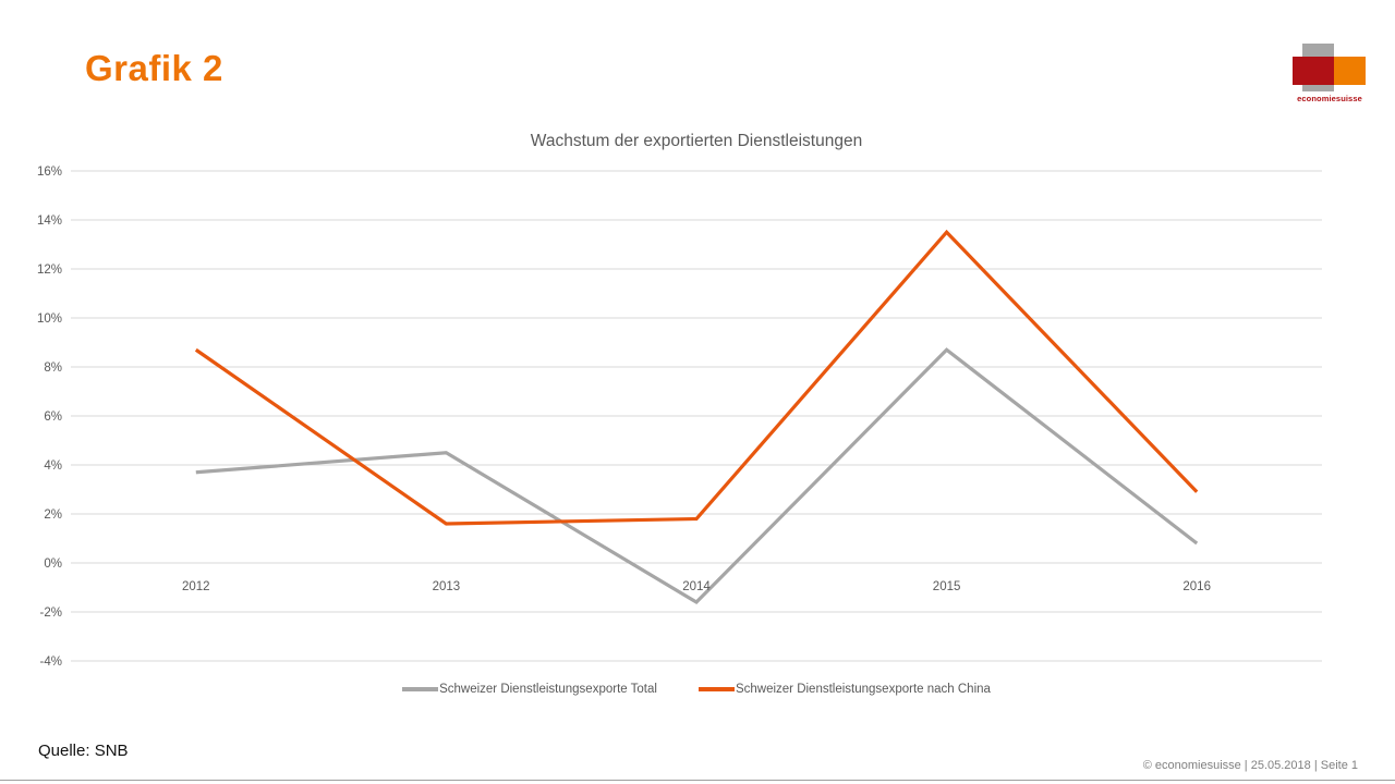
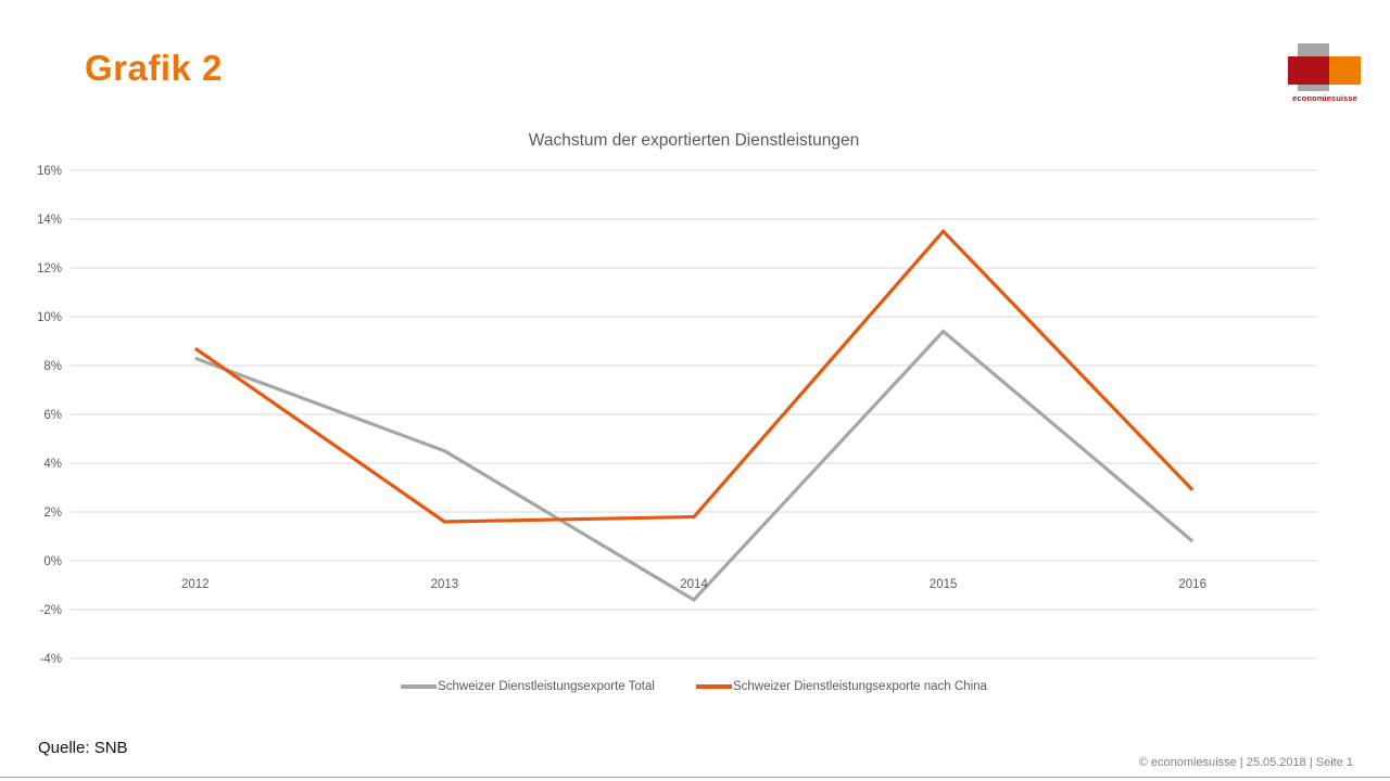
Schweizer Dienstleistungsexporte Total/2012: 3.7% -> 8.3%
Schweizer Dienstleistungsexporte Total/2015: 8.7% -> 9.4%
